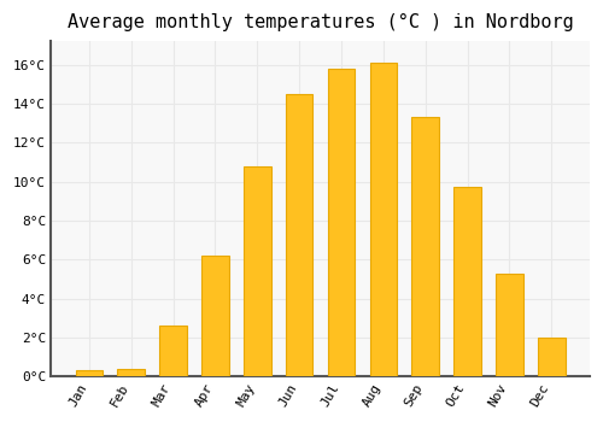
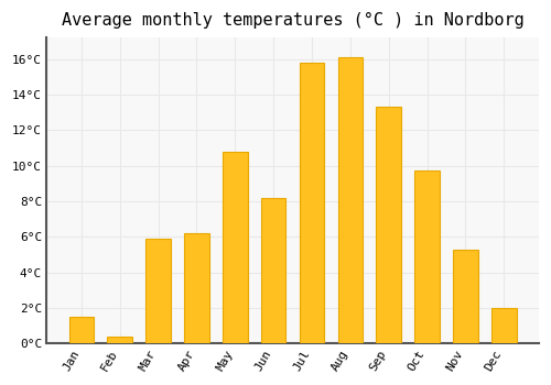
Jan: 0.3°C -> 1.5°C
Mar: 2.6°C -> 5.9°C
Jun: 14.5°C -> 8.2°C
